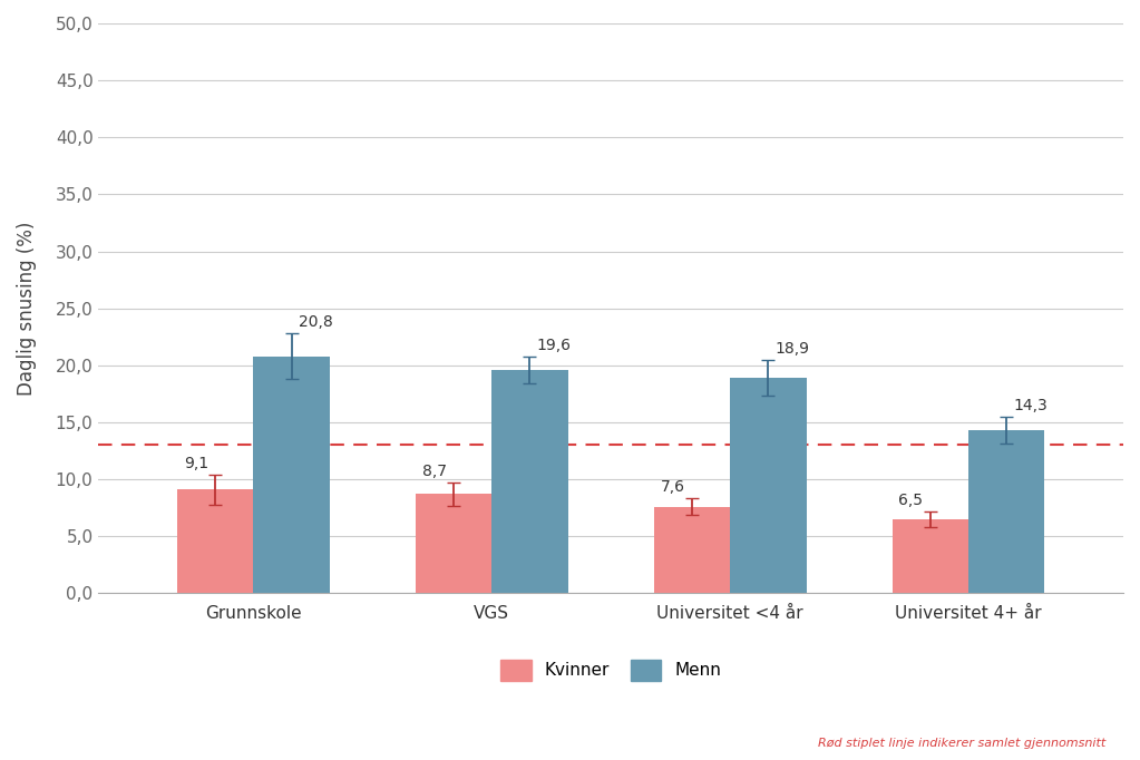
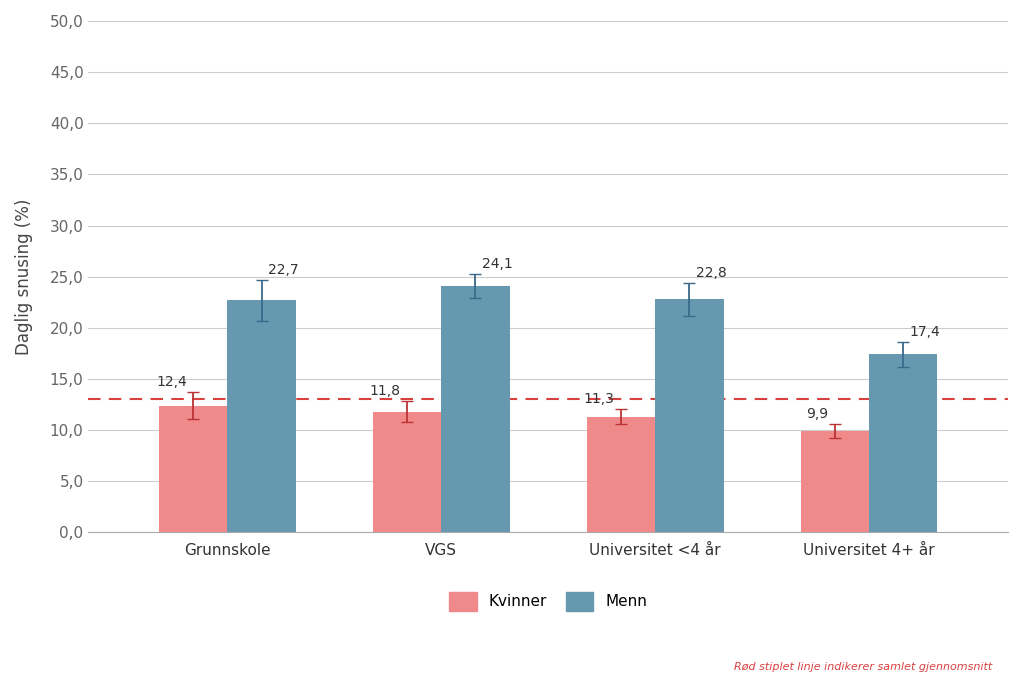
Kvinner/Grunnskole: 9,1 -> 12,4
Menn/Grunnskole: 20,8 -> 22,7
Kvinner/VGS: 8,7 -> 11,8
Menn/VGS: 19,6 -> 24,1
Kvinner/Universitet <4 år: 7,6 -> 11,3
Menn/Universitet <4 år: 18,9 -> 22,8
Kvinner/Universitet 4+ år: 6,5 -> 9,9
Menn/Universitet 4+ år: 14,3 -> 17,4
